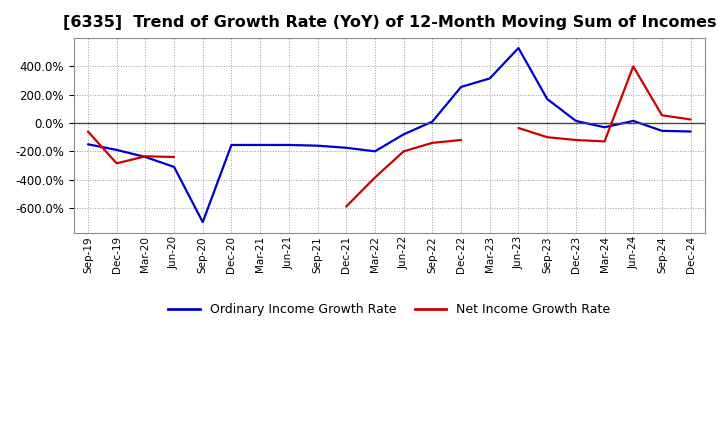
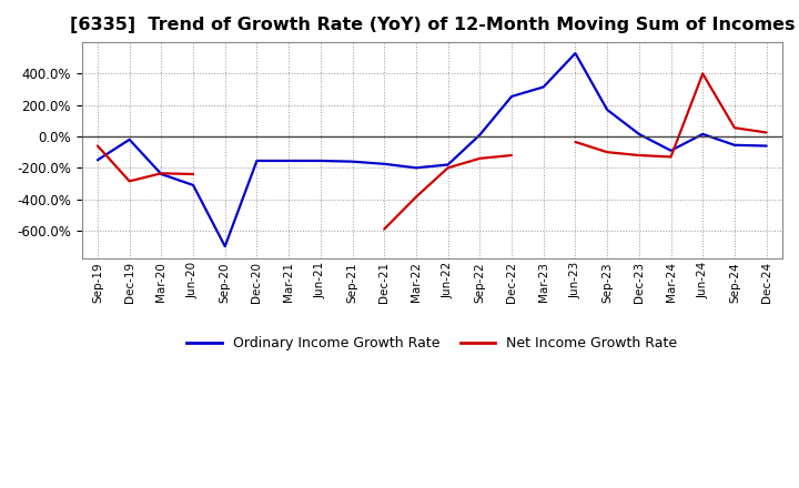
Ordinary Income Growth Rate/Dec-19: -190% -> -20%
Ordinary Income Growth Rate/Jun-22: -80% -> -180%
Ordinary Income Growth Rate/Mar-24: -30% -> -90%
